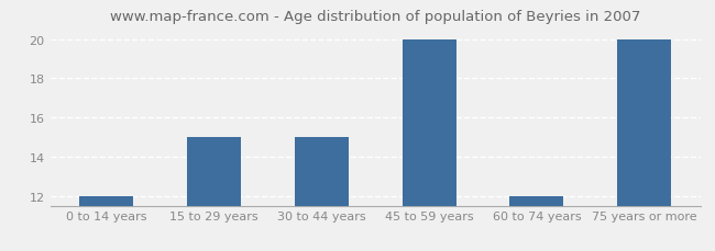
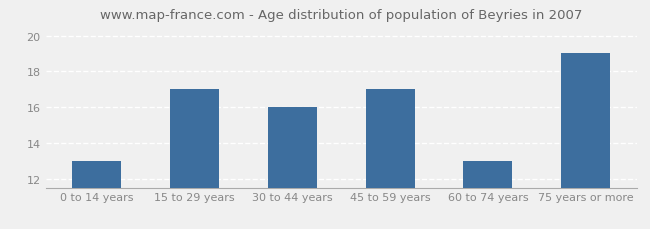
0 to 14 years: 12 -> 13
15 to 29 years: 15 -> 17
30 to 44 years: 15 -> 16
45 to 59 years: 20 -> 17
60 to 74 years: 12 -> 13
75 years or more: 20 -> 19
